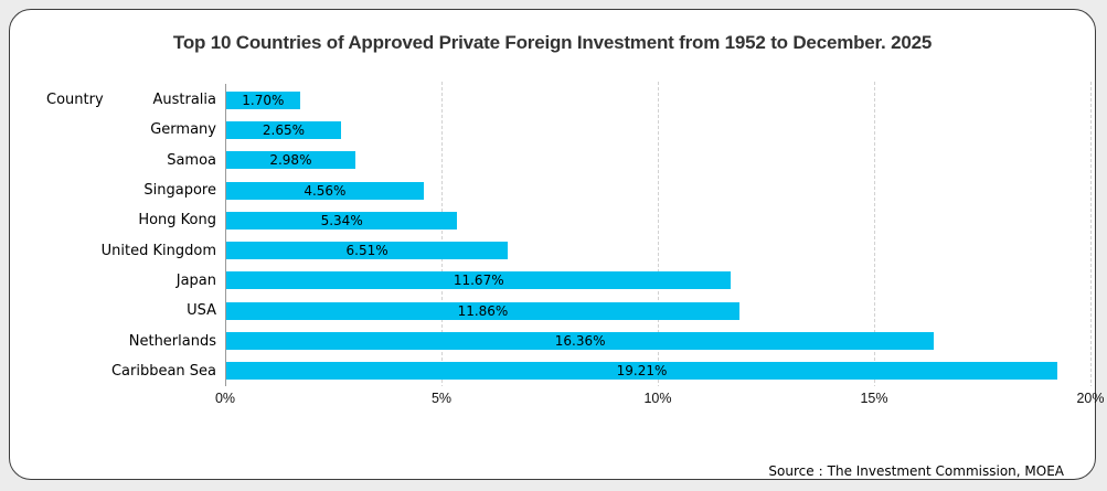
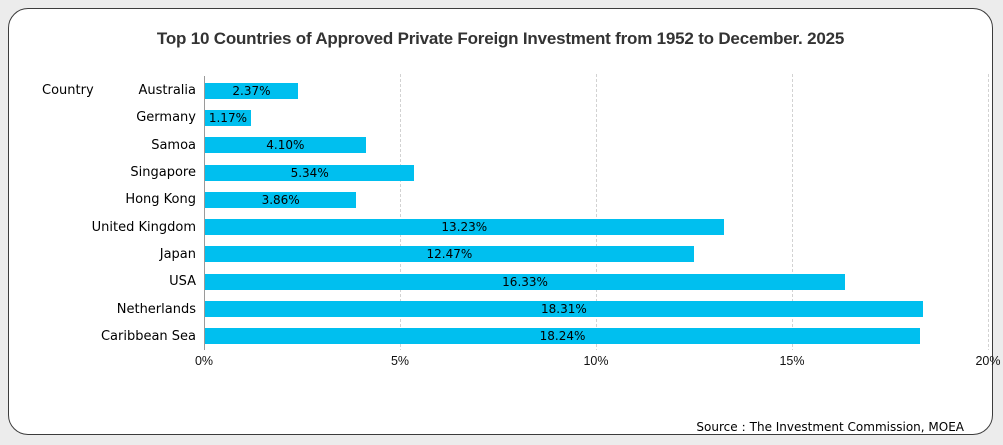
Australia: 1.70% -> 2.37%
Germany: 2.65% -> 1.17%
Samoa: 2.98% -> 4.10%
Singapore: 4.56% -> 5.34%
Hong Kong: 5.34% -> 3.86%
United Kingdom: 6.51% -> 13.23%
Japan: 11.67% -> 12.47%
USA: 11.86% -> 16.33%
Netherlands: 16.36% -> 18.31%
Caribbean Sea: 19.21% -> 18.24%
